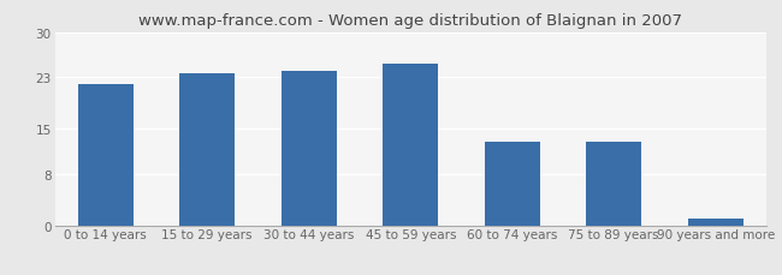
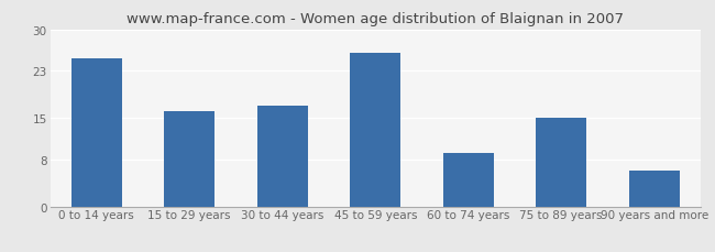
0 to 14 years: 22.0 -> 25.0
15 to 29 years: 23.5 -> 16.2
30 to 44 years: 24.0 -> 17.0
45 to 59 years: 25.0 -> 26.0
60 to 74 years: 13.0 -> 9.0
75 to 89 years: 13.0 -> 15.0
90 years and more: 1.0 -> 6.0
